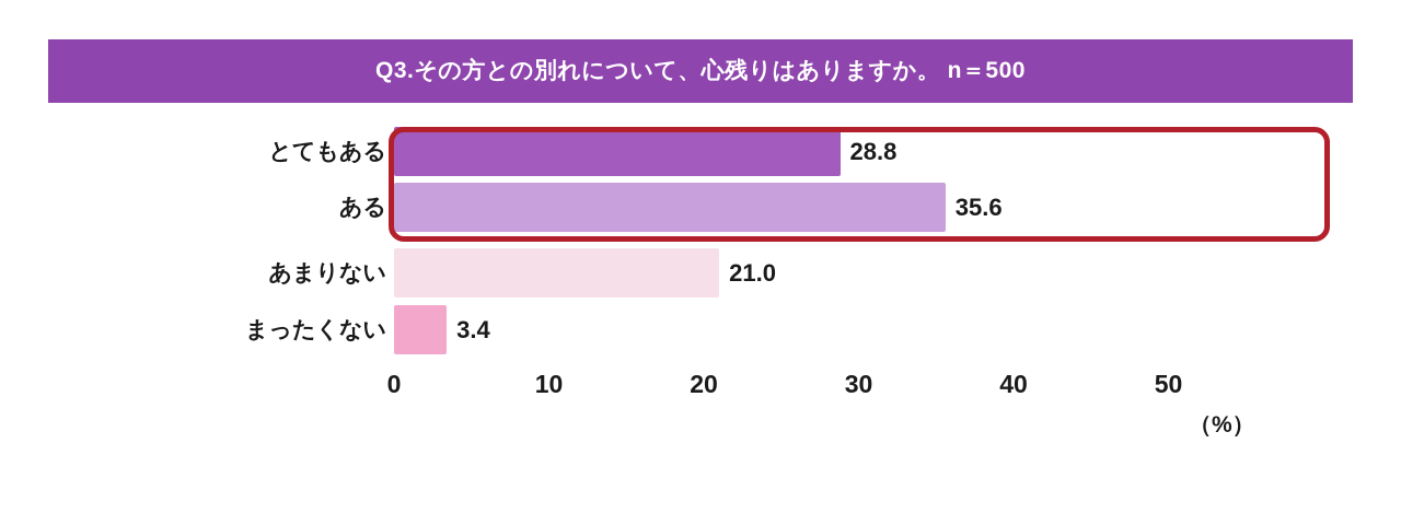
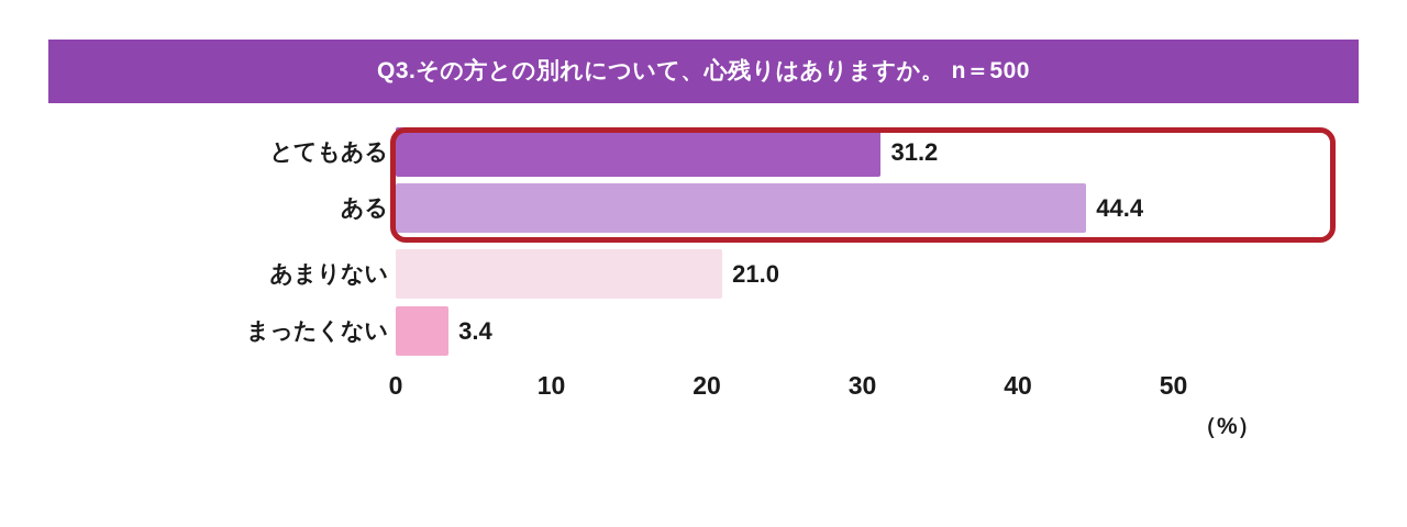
とてもある: 28.8 -> 31.2
ある: 35.6 -> 44.4
